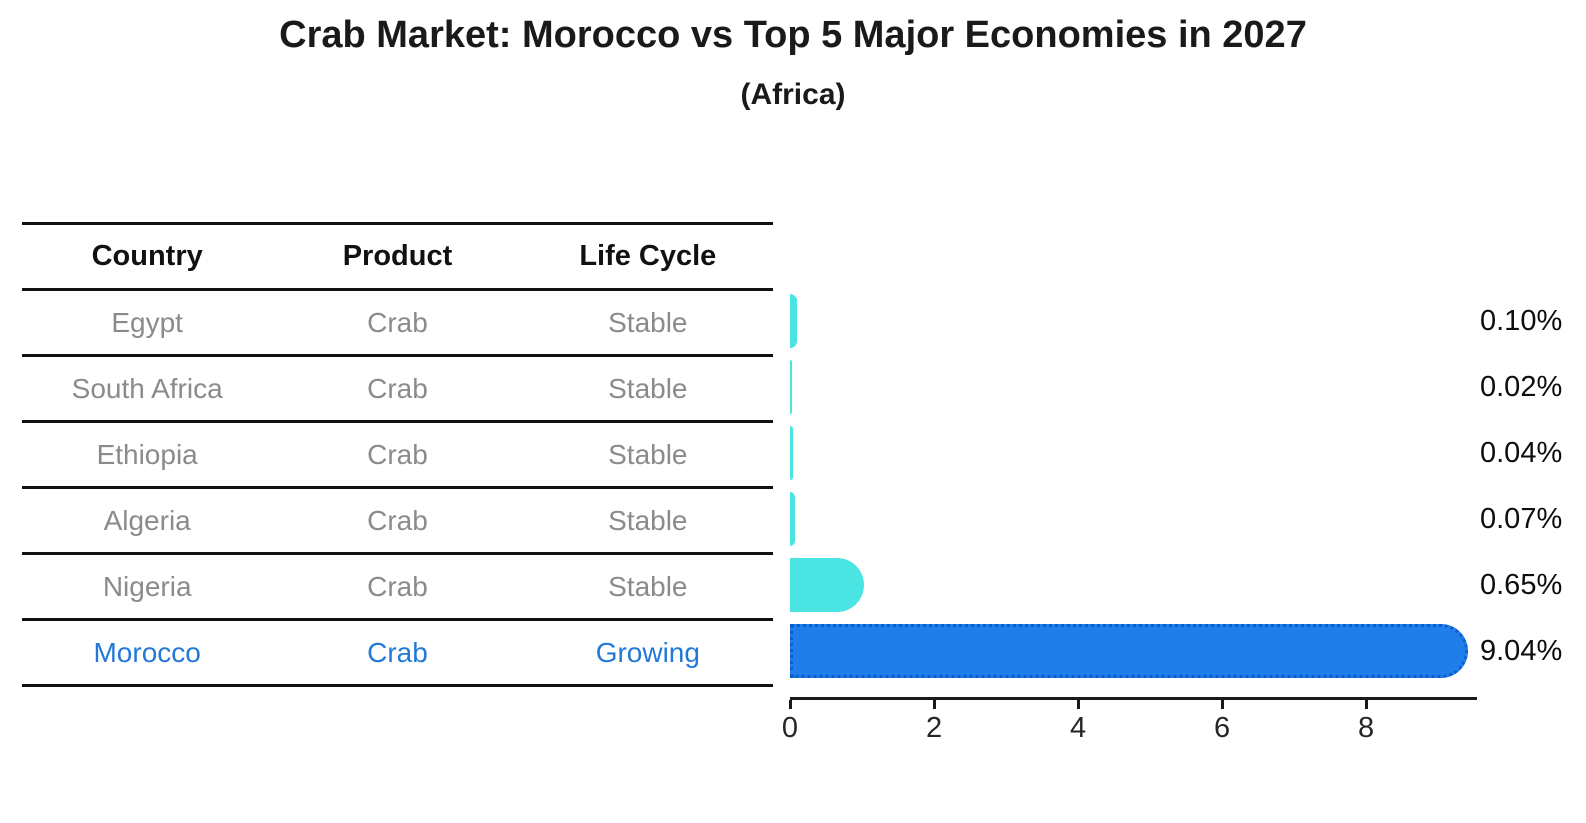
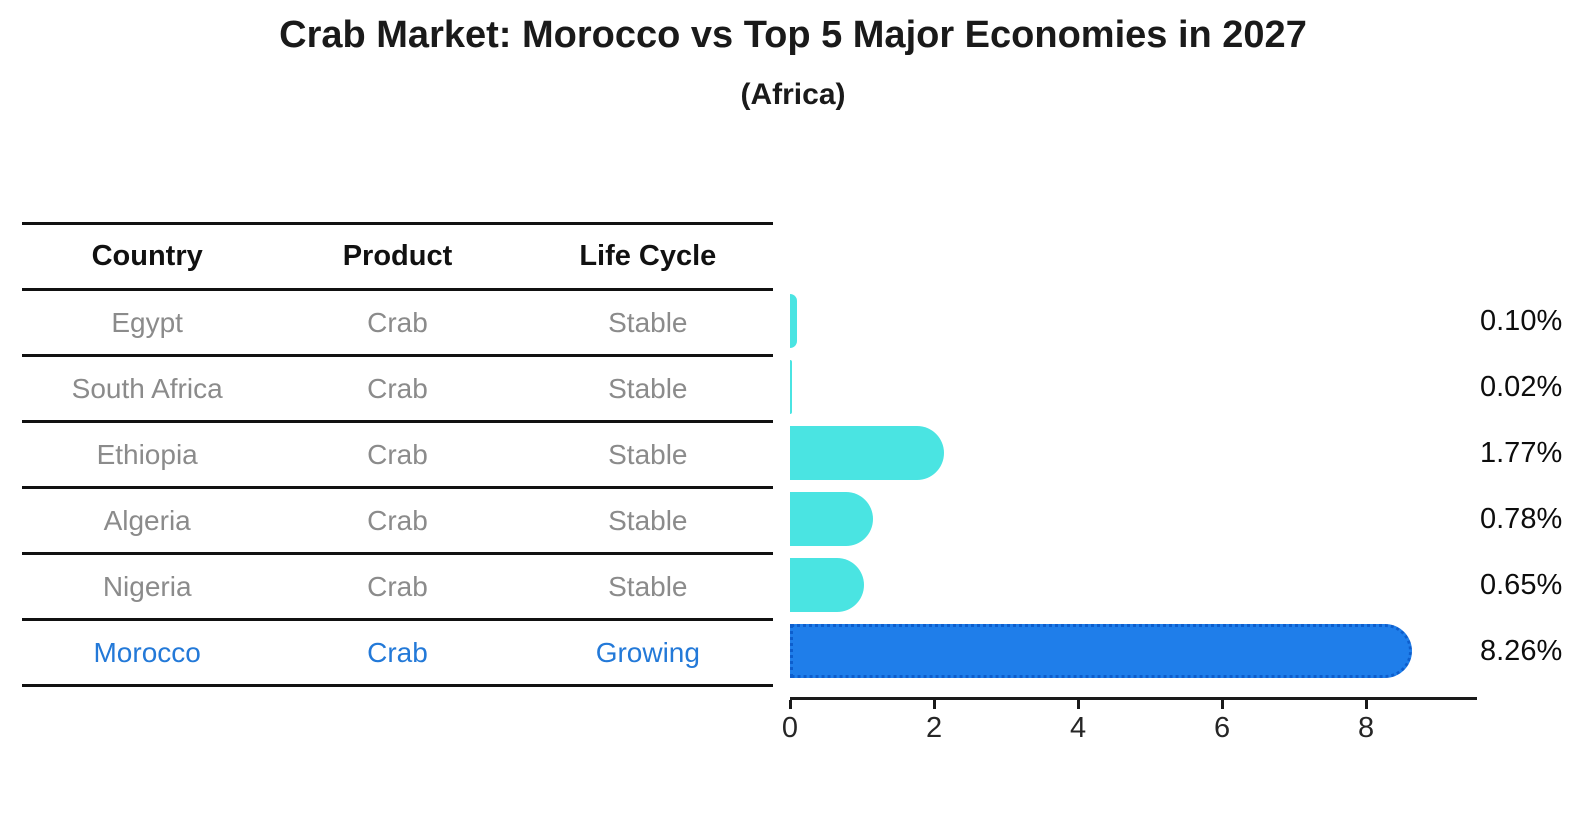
Ethiopia: 0.04% -> 1.77%
Algeria: 0.07% -> 0.78%
Morocco: 9.04% -> 8.26%
